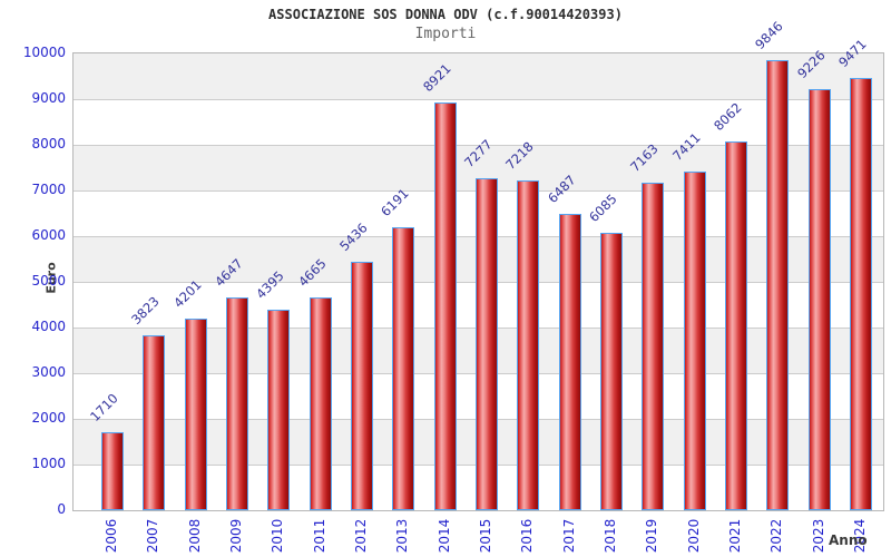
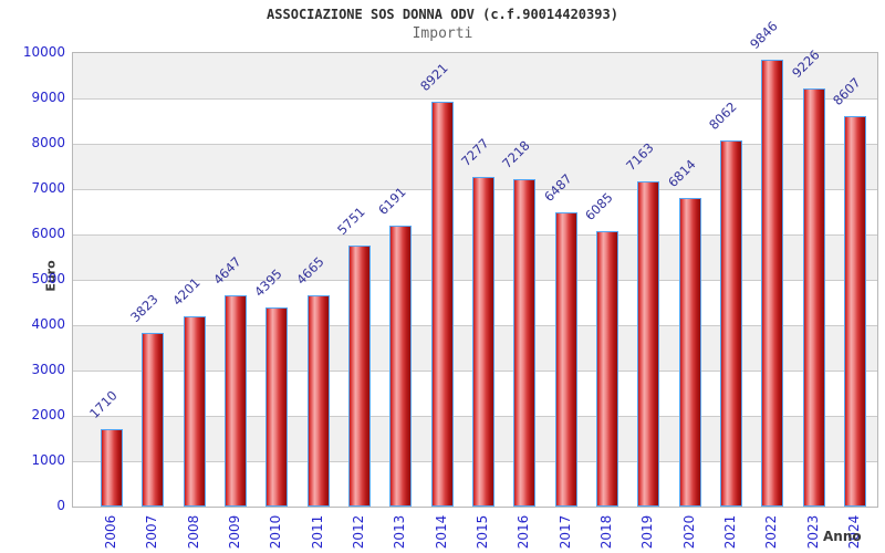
2012: 5436 -> 5751
2020: 7411 -> 6814
2024: 9471 -> 8607
